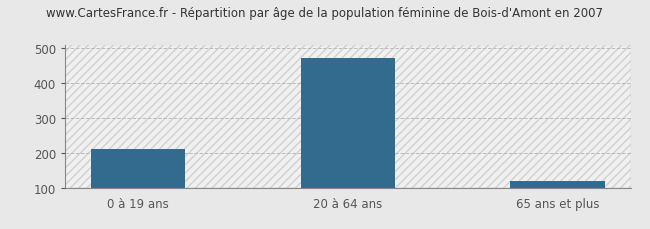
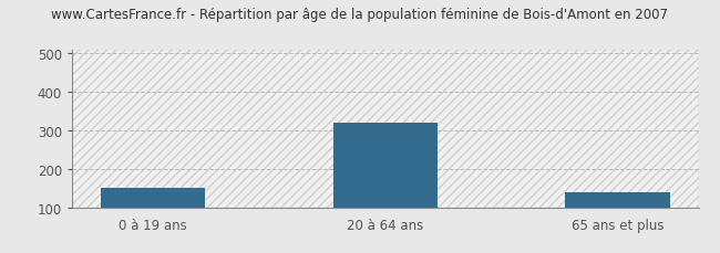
0 à 19 ans: 210 -> 150
20 à 64 ans: 473 -> 320
65 ans et plus: 118 -> 140
